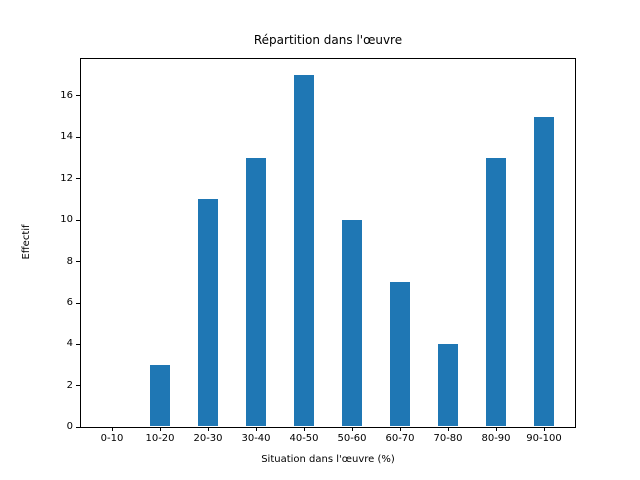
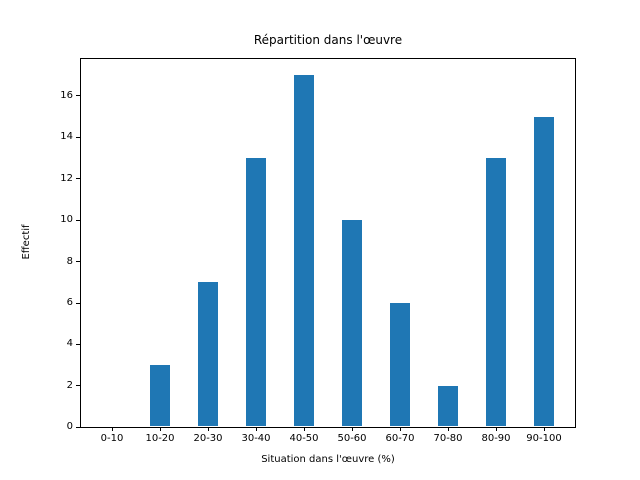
20-30: 11 -> 7
60-70: 7 -> 6
70-80: 4 -> 2
